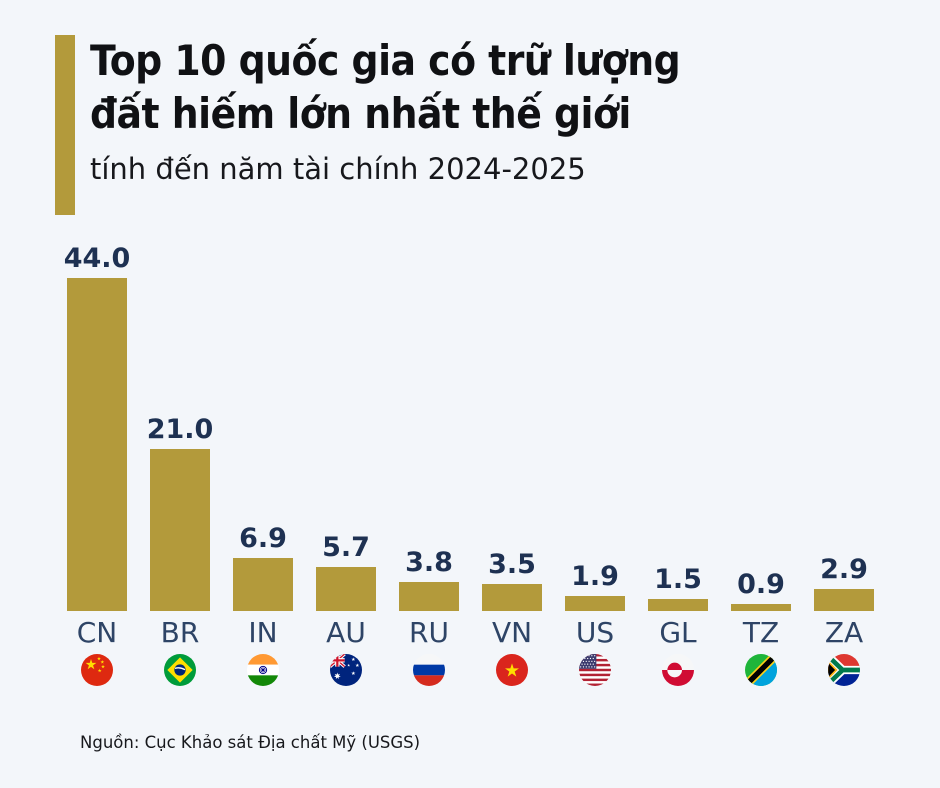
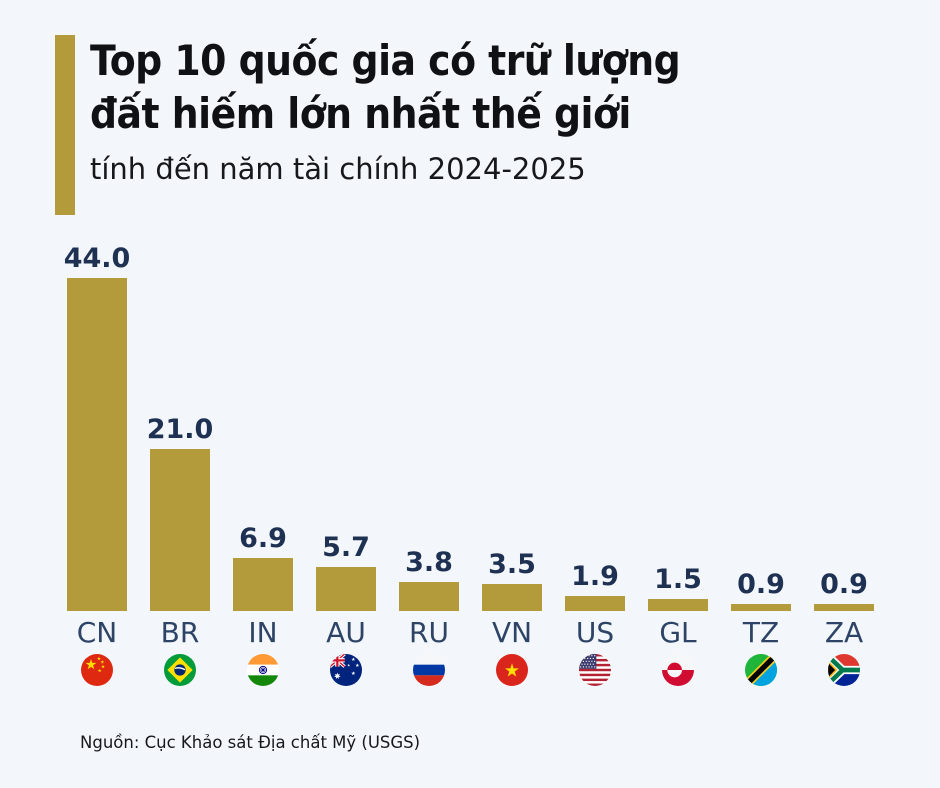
ZA: 2.9 -> 0.9
